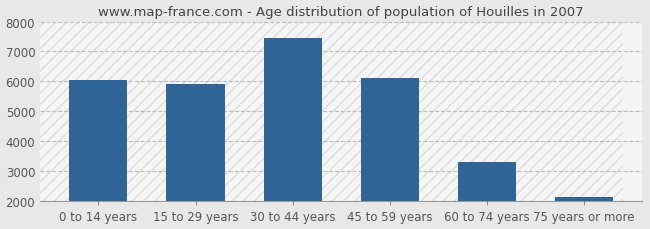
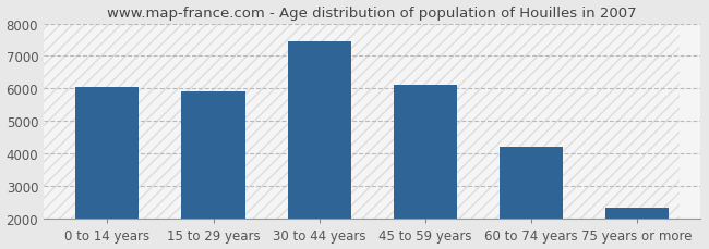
60 to 74 years: 3300 -> 4200
75 years or more: 2150 -> 2350
